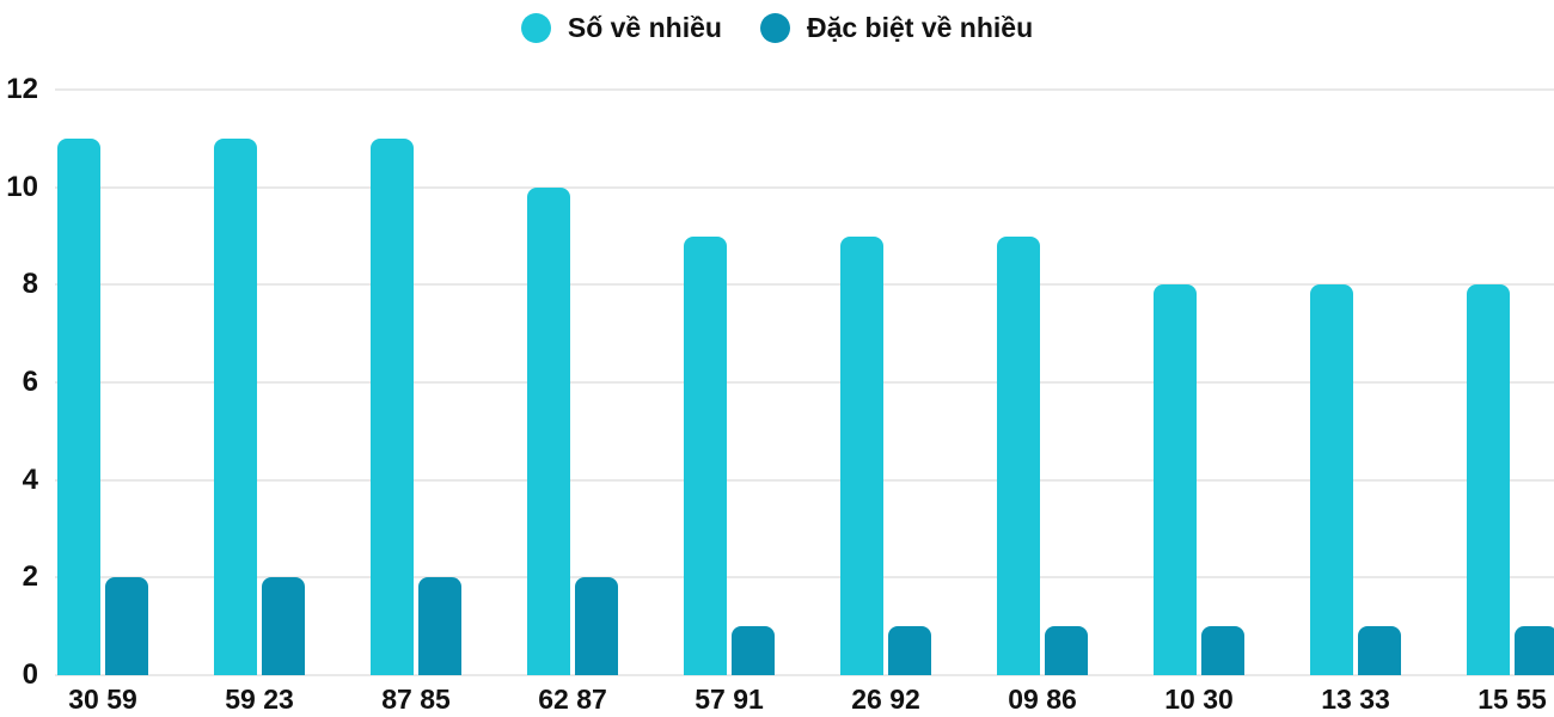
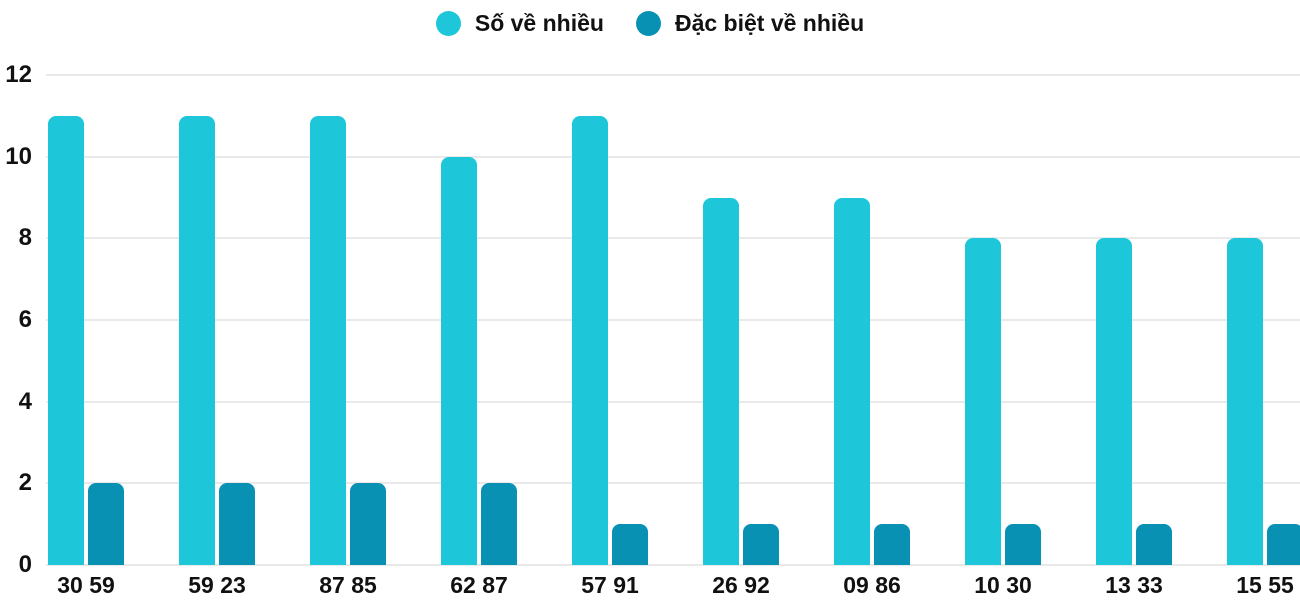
Số về nhiều/57 91: 9 -> 11
